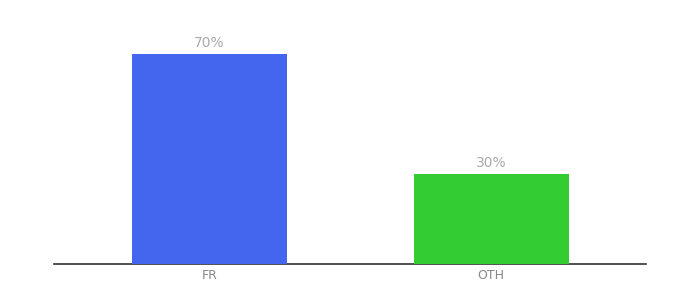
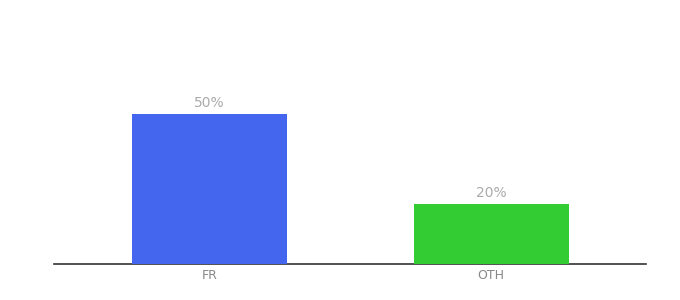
FR: 70% -> 50%
OTH: 30% -> 20%
